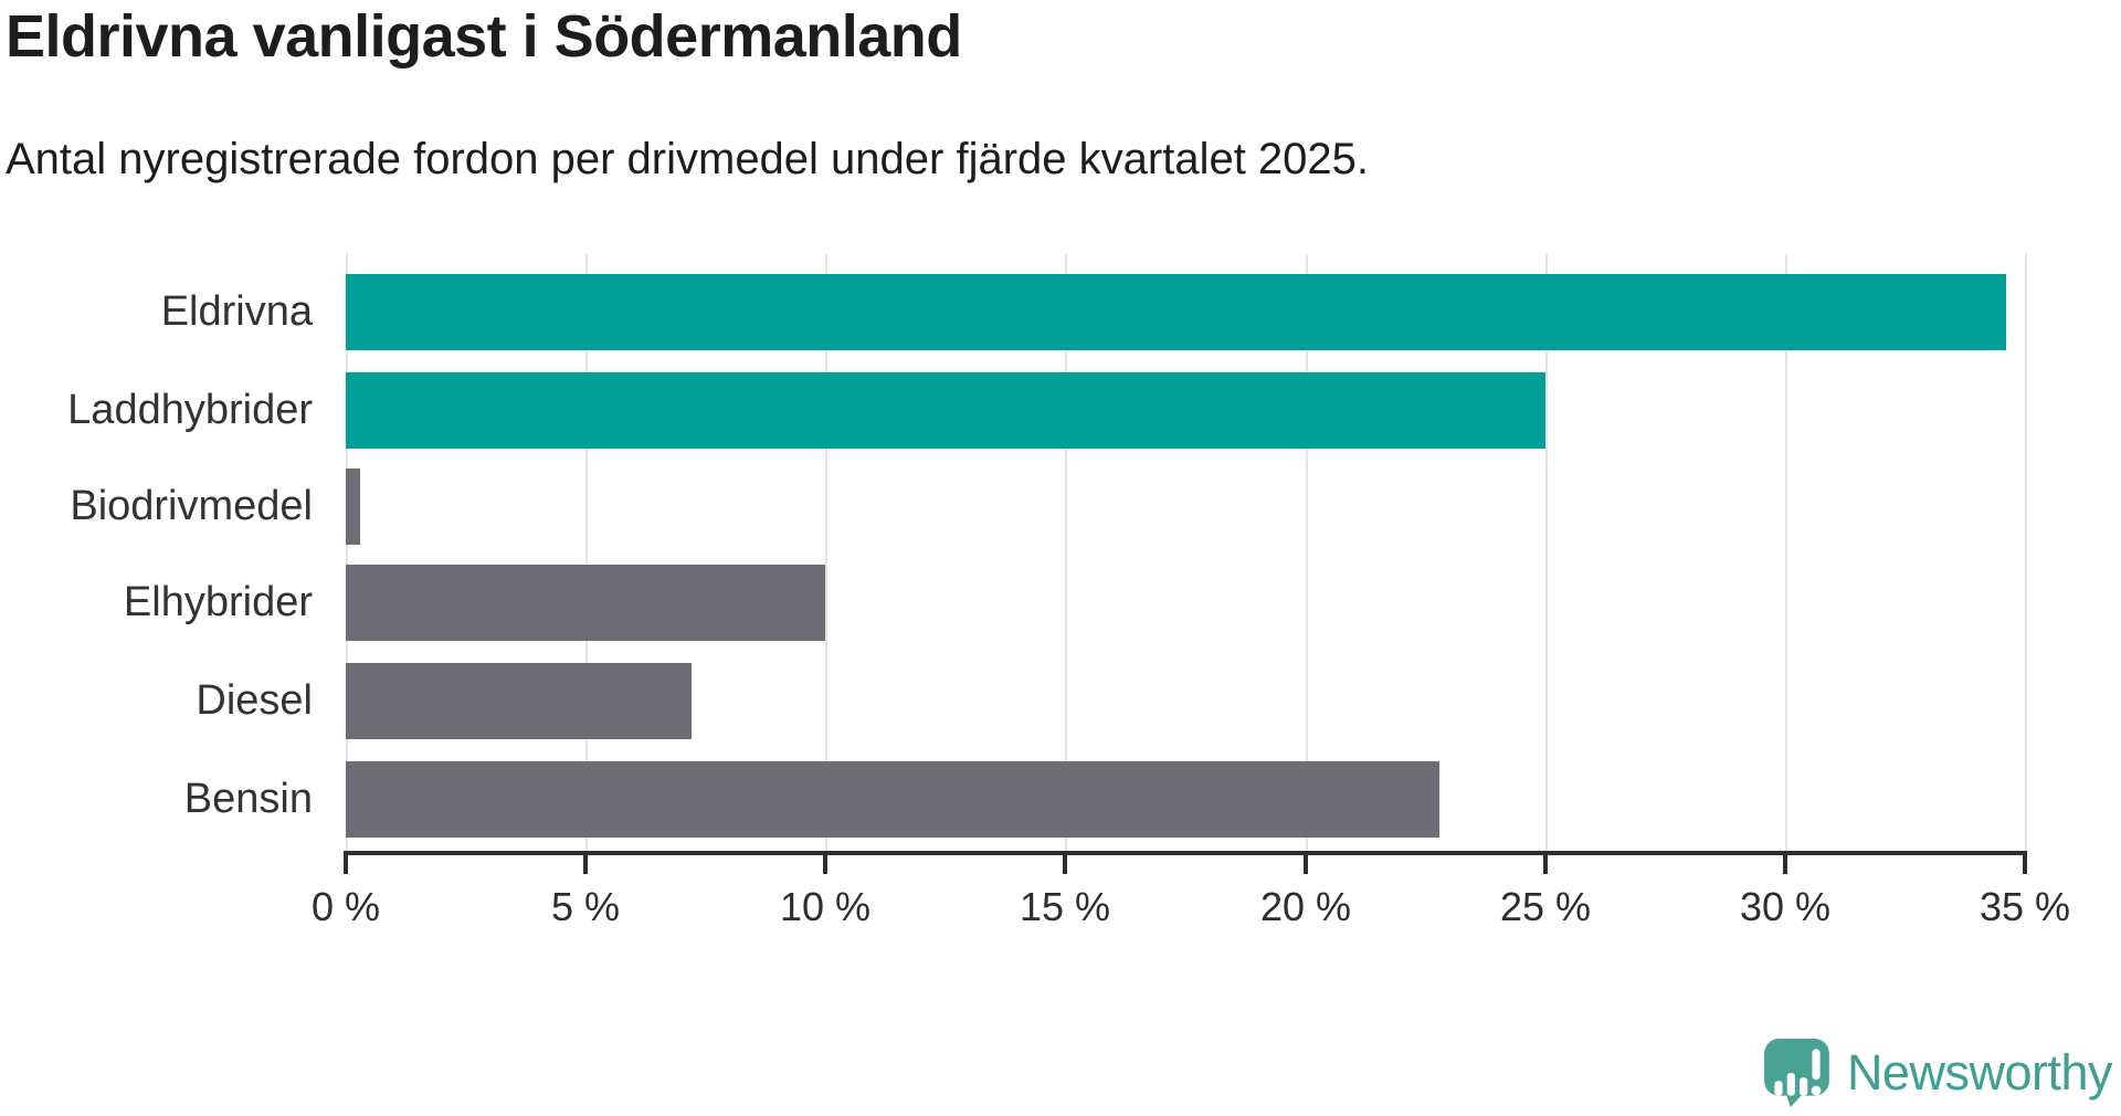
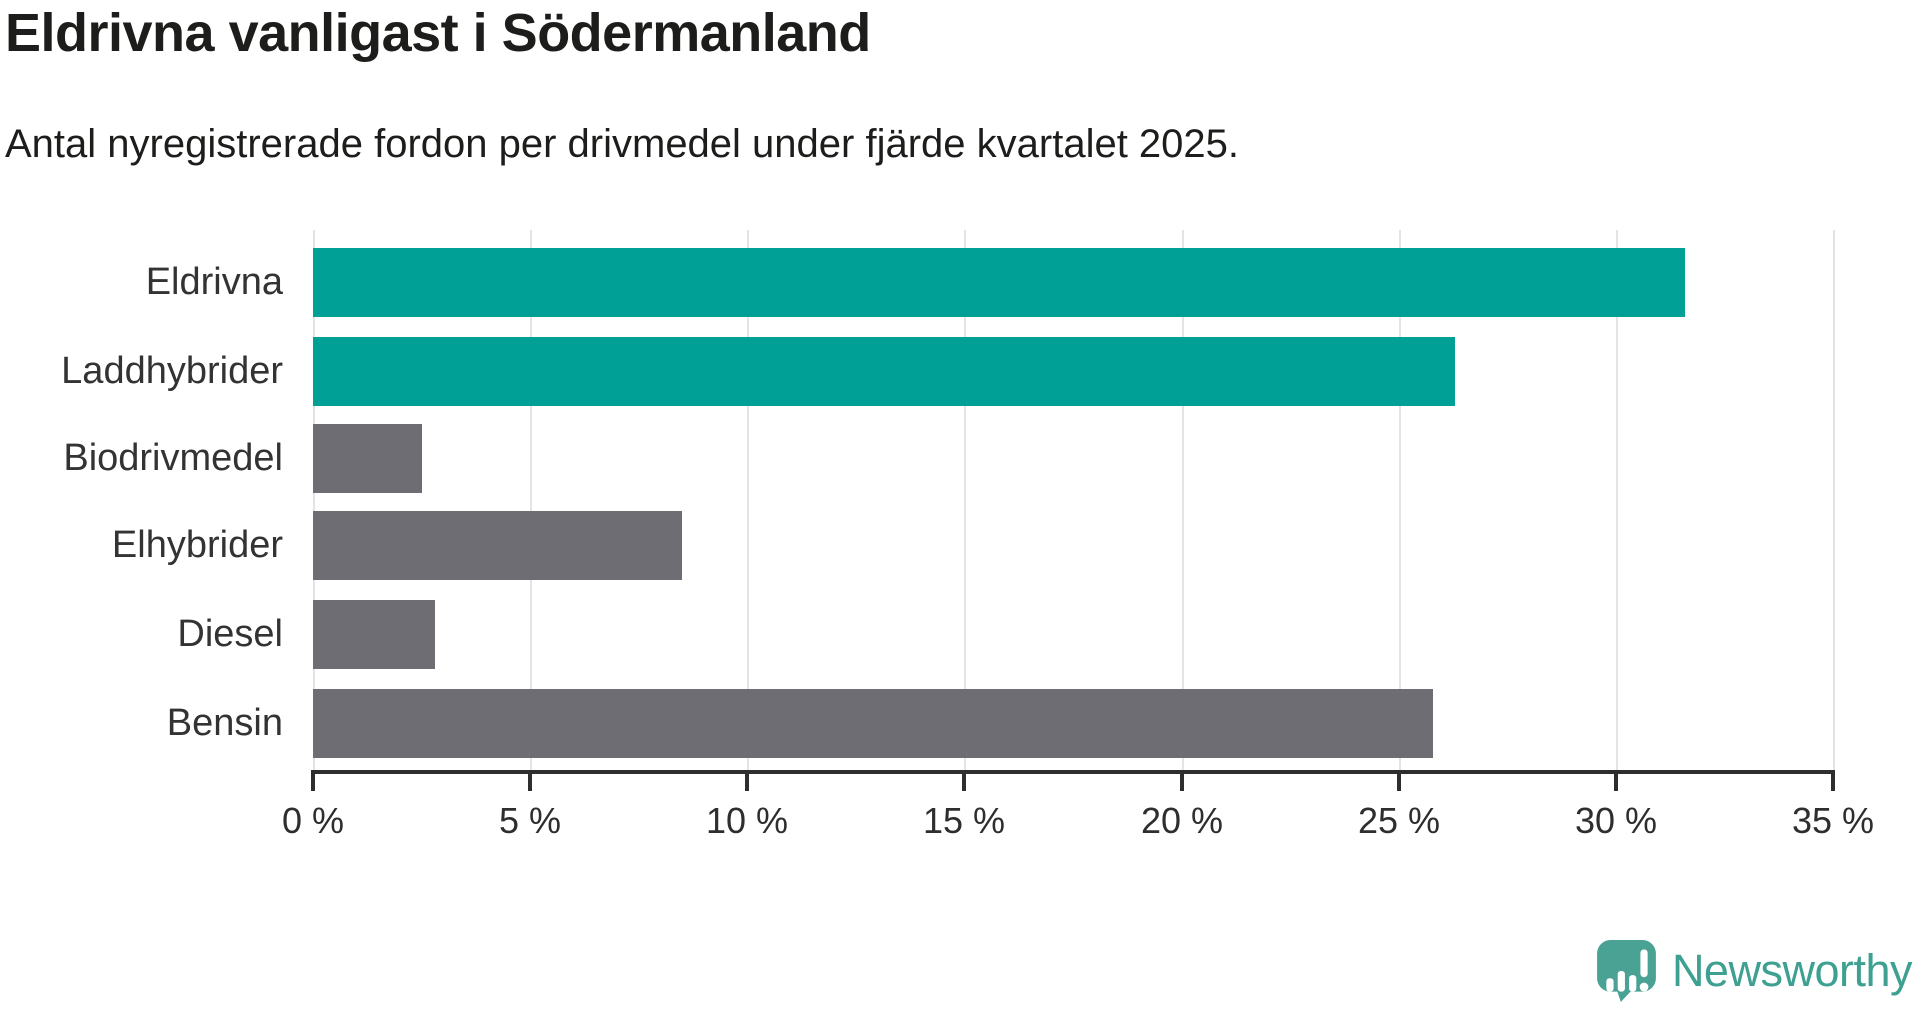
Eldrivna: 34.6% -> 31.6%
Laddhybrider: 25.0% -> 26.3%
Biodrivmedel: 0.3% -> 2.5%
Elhybrider: 10.0% -> 8.5%
Diesel: 7.2% -> 2.8%
Bensin: 22.8% -> 25.8%
